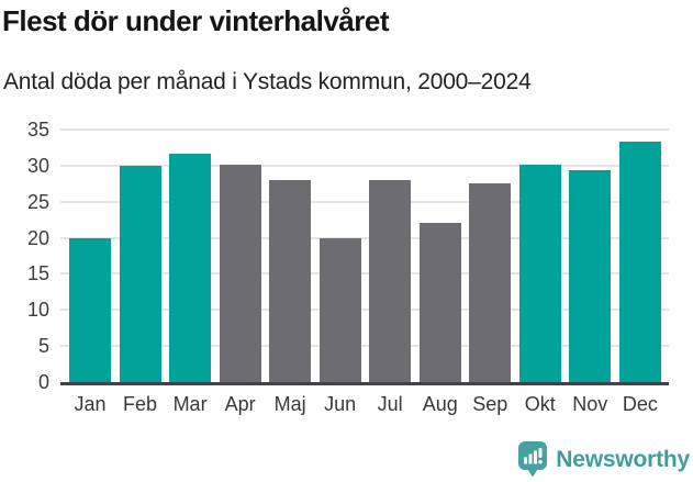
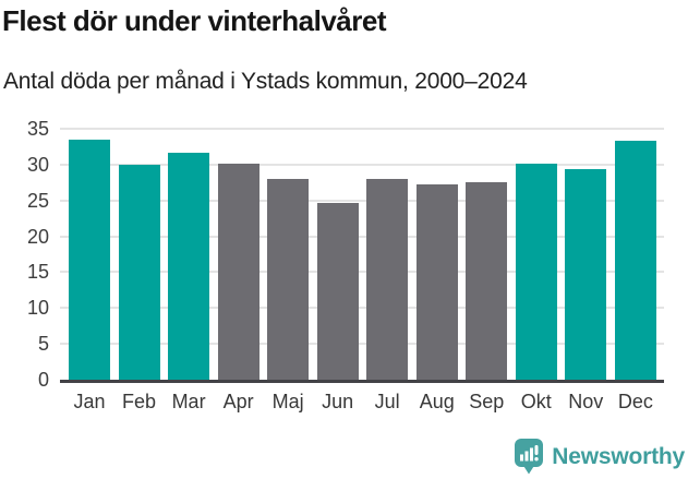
Jan: 20 -> 34
Jun: 20 -> 25
Aug: 22 -> 27
